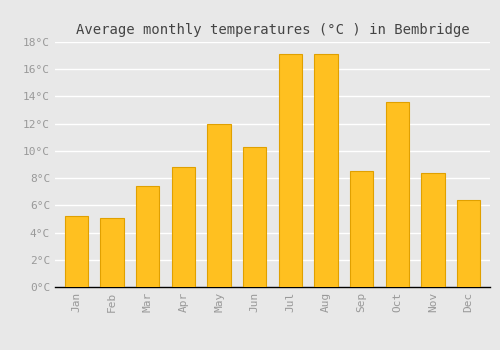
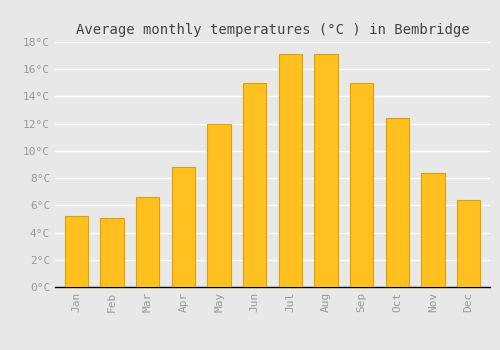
Mar: 7.4°C -> 6.6°C
Jun: 10.3°C -> 15.0°C
Sep: 8.5°C -> 15.0°C
Oct: 13.6°C -> 12.4°C
